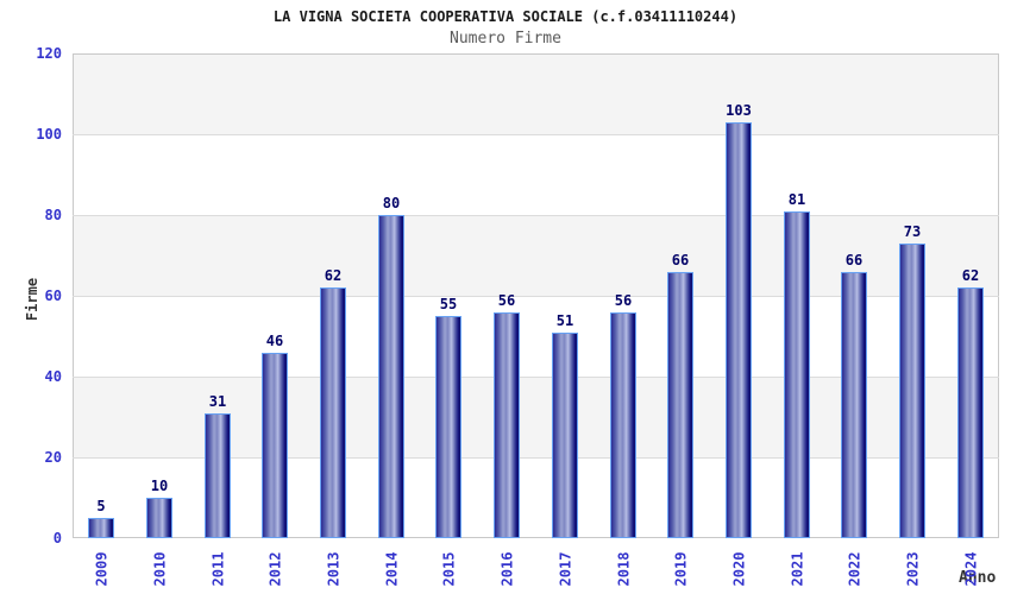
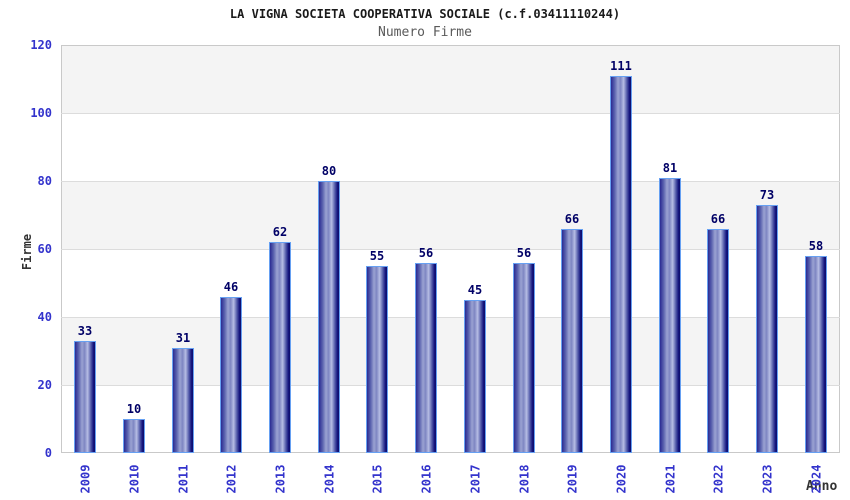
2009: 5 -> 33
2017: 51 -> 45
2020: 103 -> 111
2024: 62 -> 58
